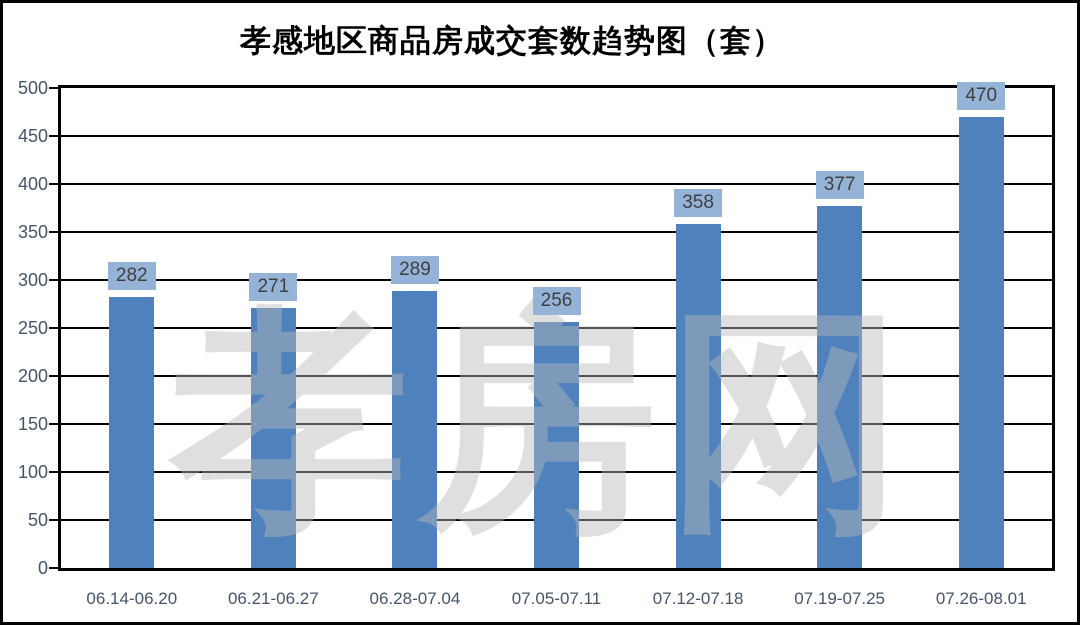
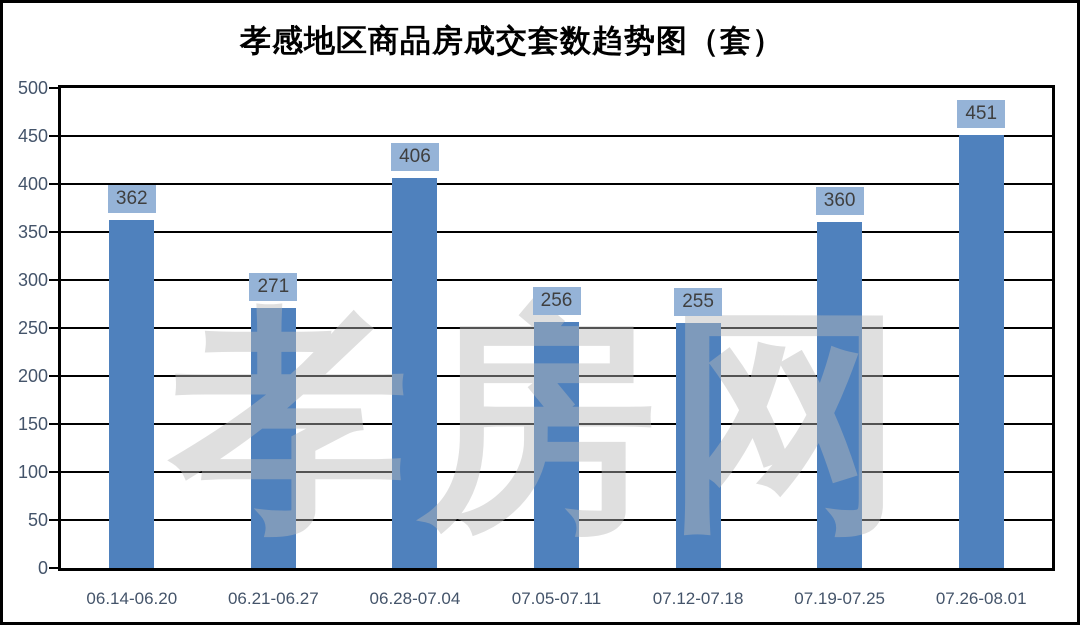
06.14-06.20: 282 -> 362
06.28-07.04: 289 -> 406
07.12-07.18: 358 -> 255
07.19-07.25: 377 -> 360
07.26-08.01: 470 -> 451
